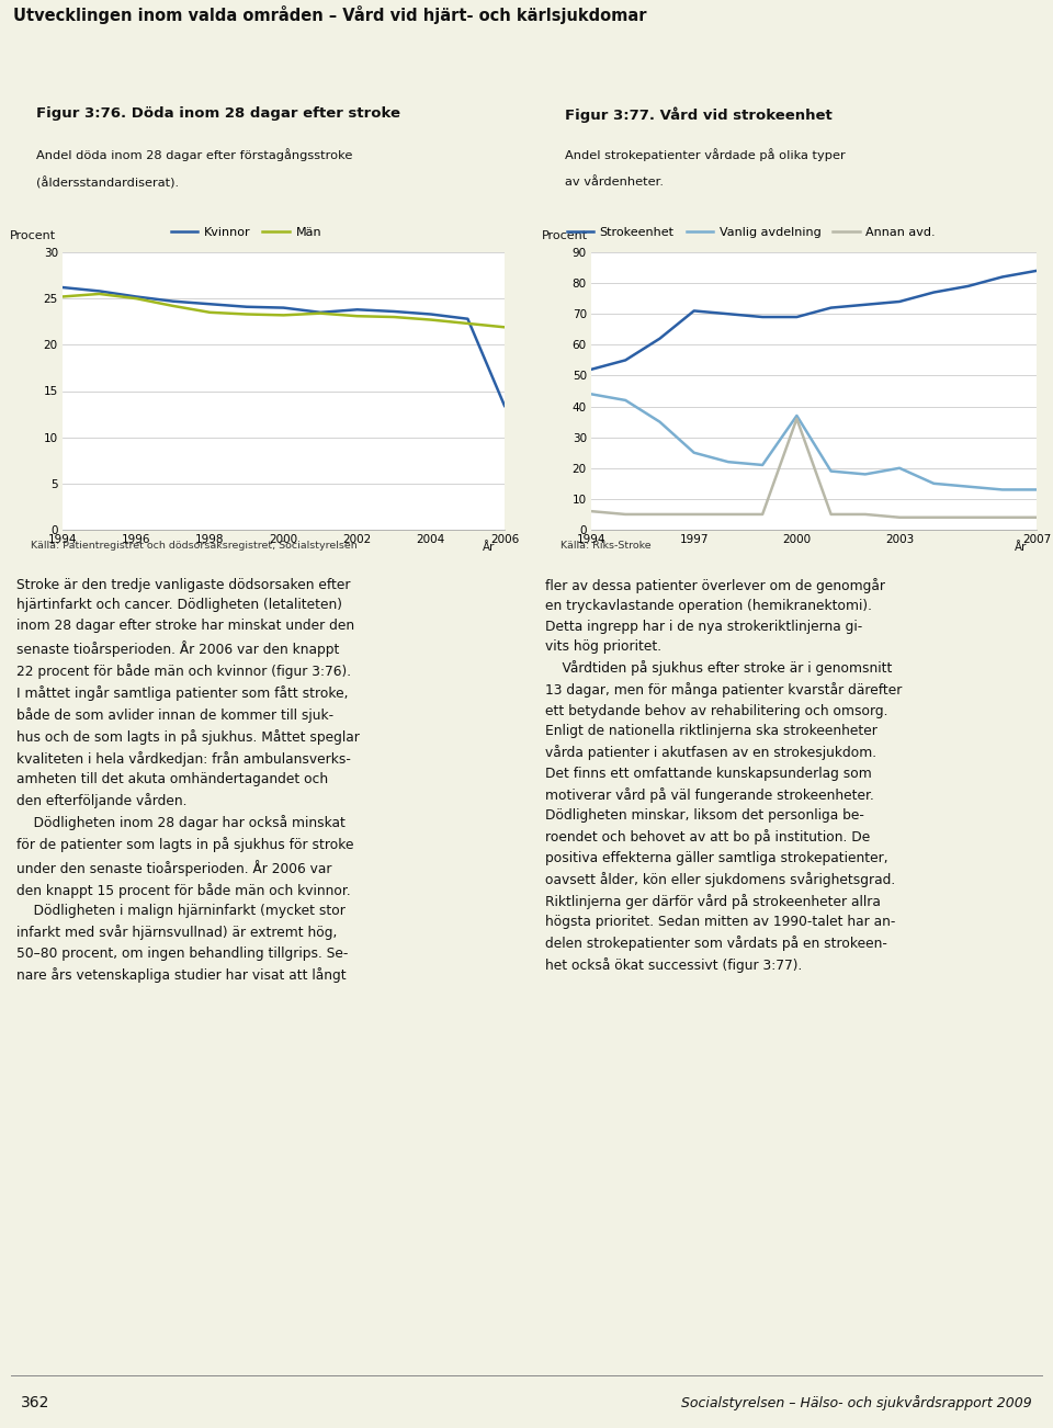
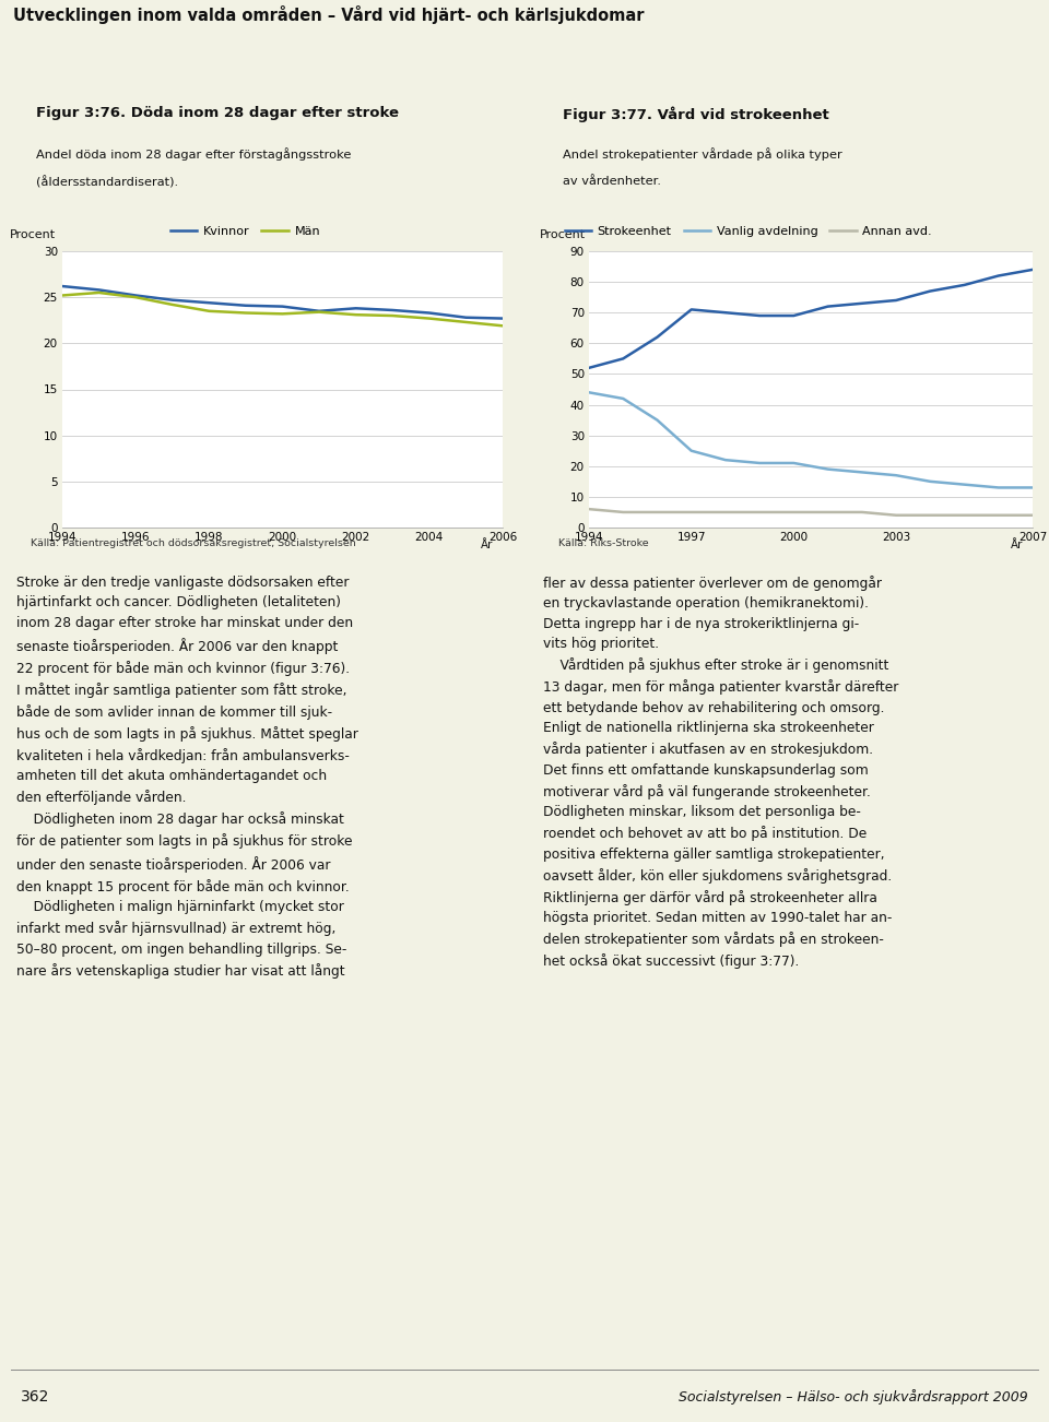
Kvinnor/2006: 13.4 -> 22.7
Vanlig avdelning/2000: 37 -> 21
Annan avd./2000: 36 -> 5
Vanlig avdelning/2003: 20 -> 17
